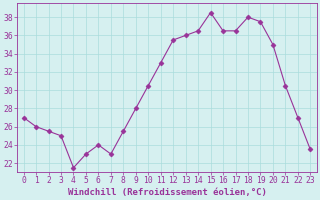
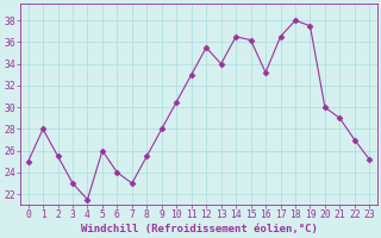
0: 27.0 -> 25.0
1: 26.0 -> 28.0
3: 25.0 -> 23.0
5: 23.0 -> 26.0
13: 36.0 -> 34.0
15: 38.5 -> 36.2
16: 36.5 -> 33.2
20: 35.0 -> 30.0
21: 30.5 -> 29.0
23: 23.5 -> 25.2
